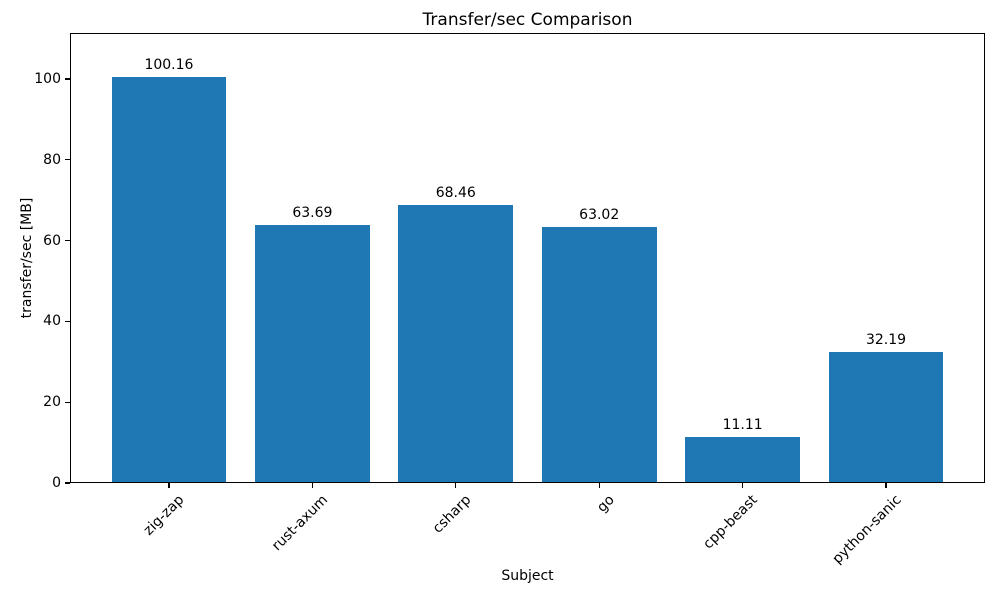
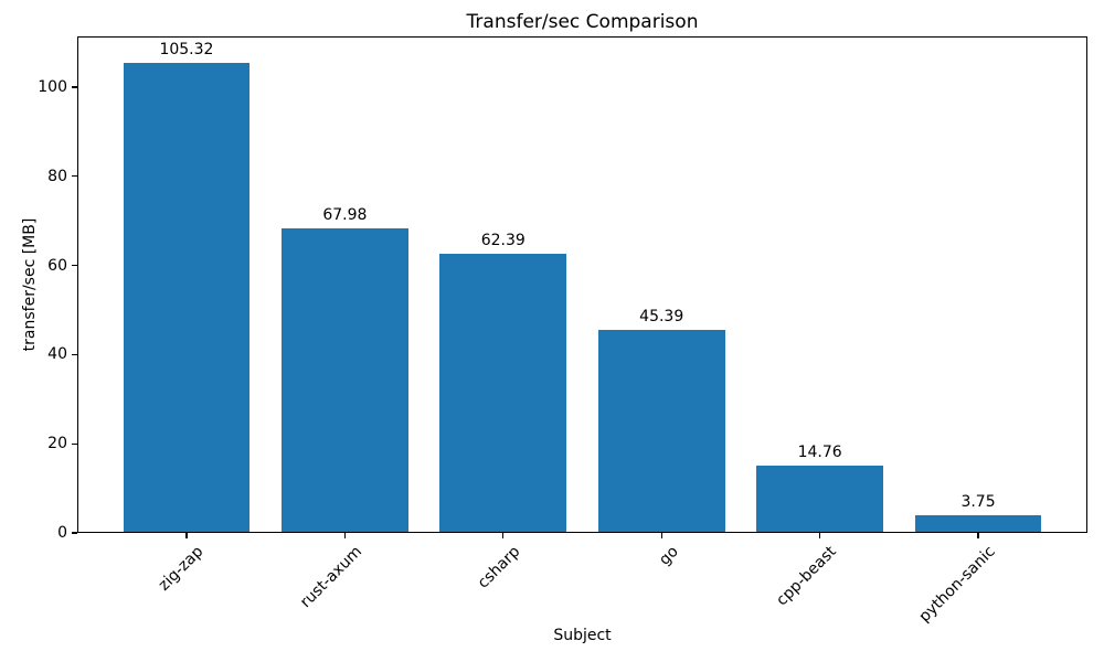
zig-zap: 100.16 -> 105.32
rust-axum: 63.69 -> 67.98
csharp: 68.46 -> 62.39
go: 63.02 -> 45.39
cpp-beast: 11.11 -> 14.76
python-sanic: 32.19 -> 3.75
